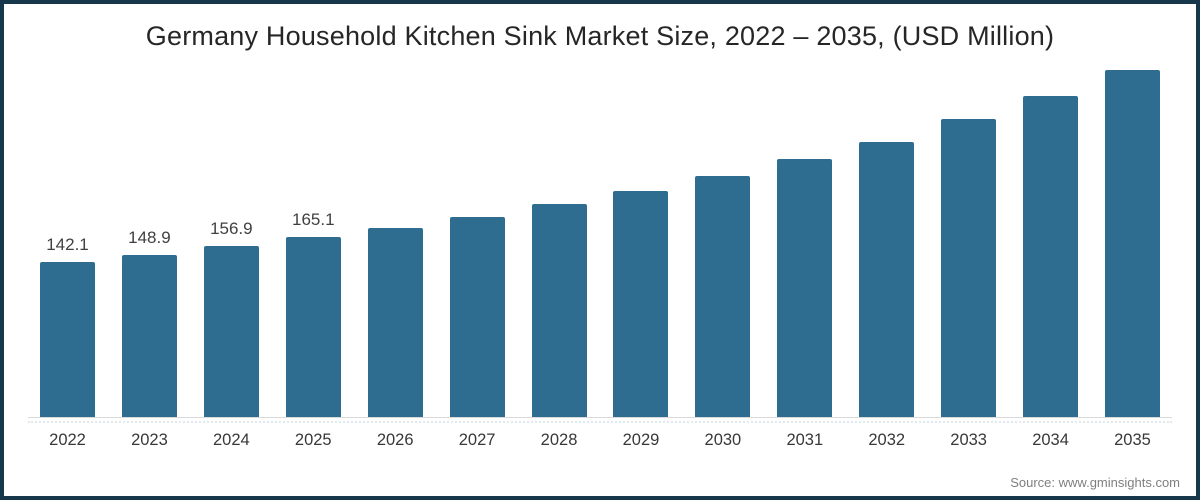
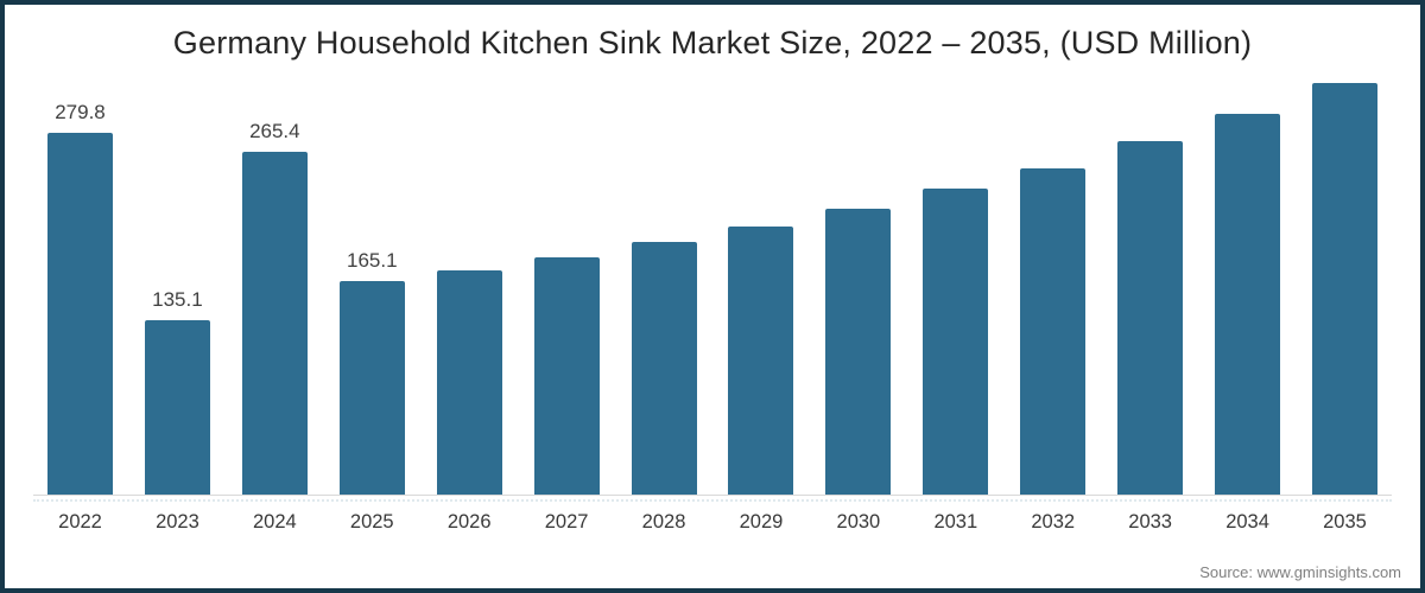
2022: 142.1 -> 279.8
2023: 148.9 -> 135.1
2024: 156.9 -> 265.4
